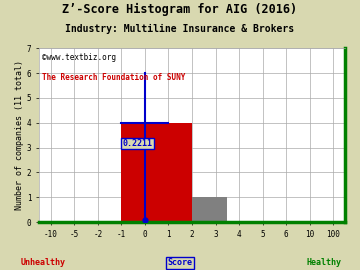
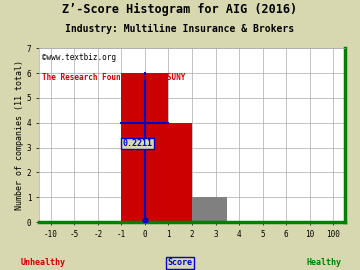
0: 4 -> 6
